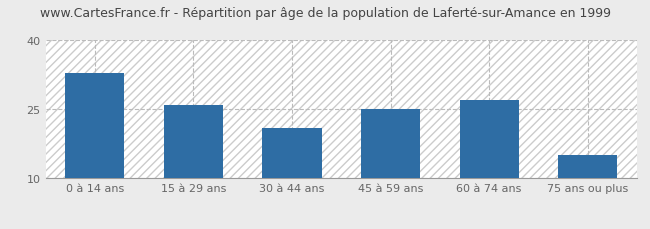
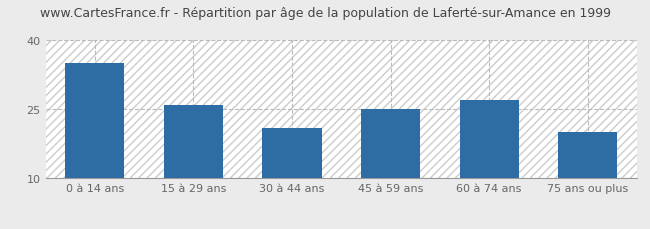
0 à 14 ans: 33 -> 35
75 ans ou plus: 15 -> 20
